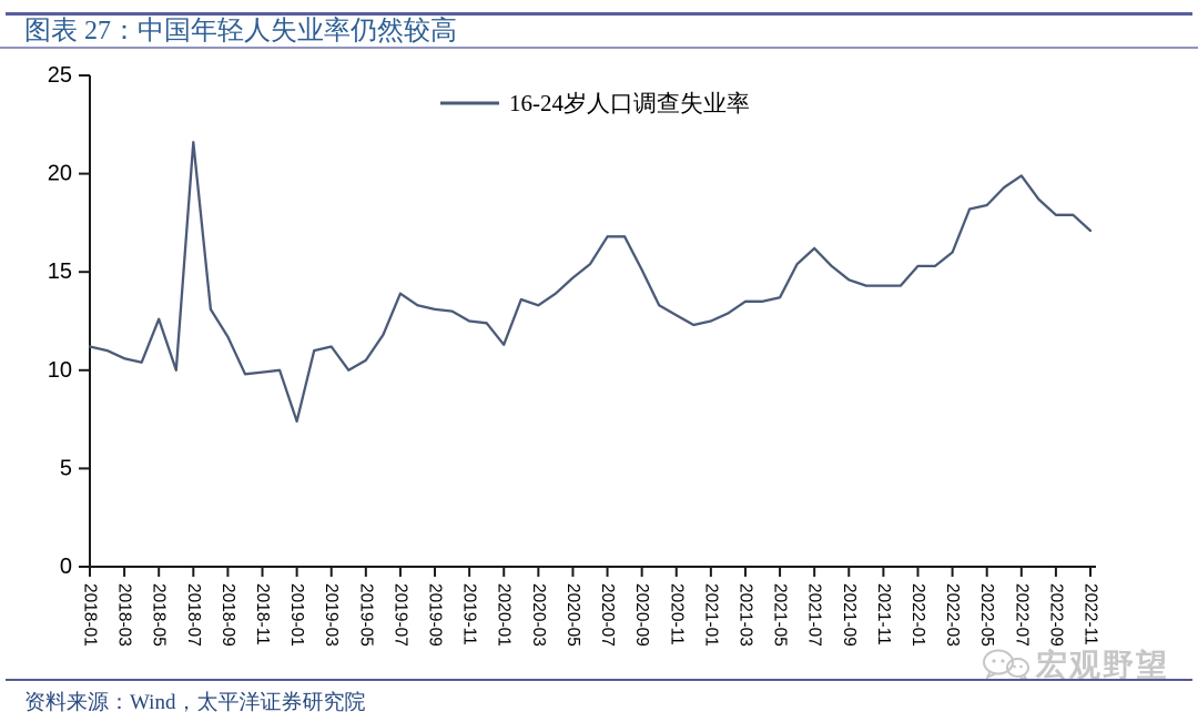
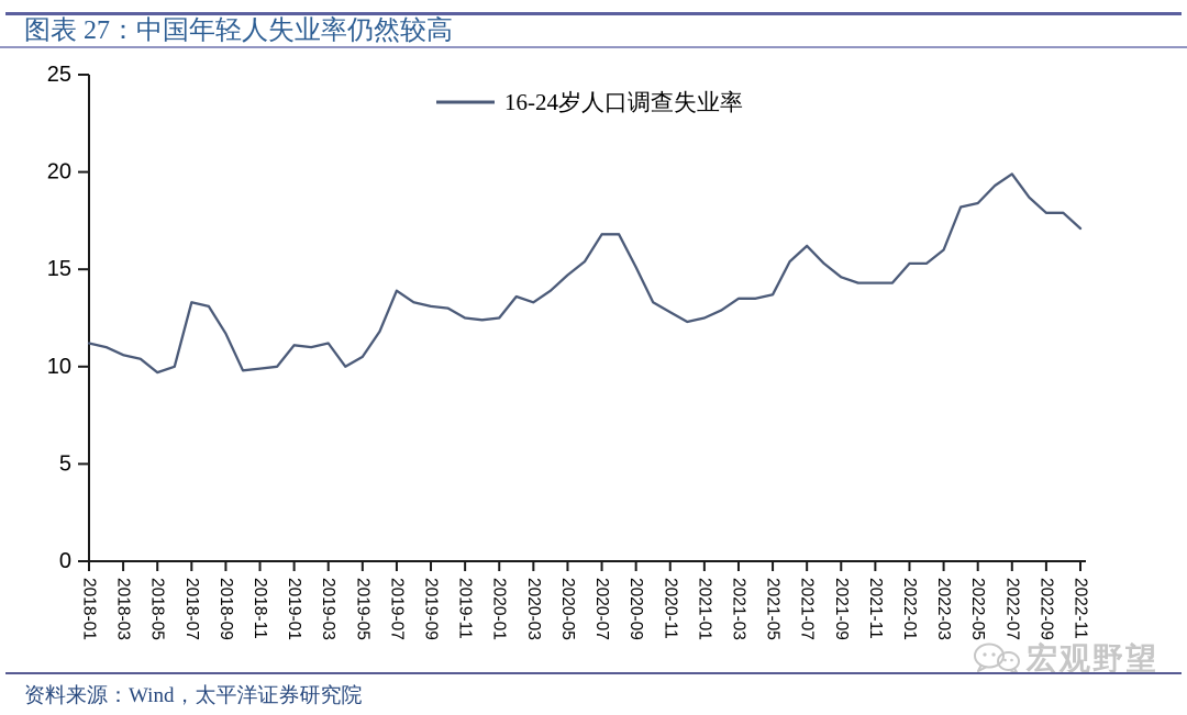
2018-05: 12.6 -> 9.7
2018-07: 21.6 -> 13.3
2019-01: 7.4 -> 11.1
2020-01: 11.3 -> 12.5
